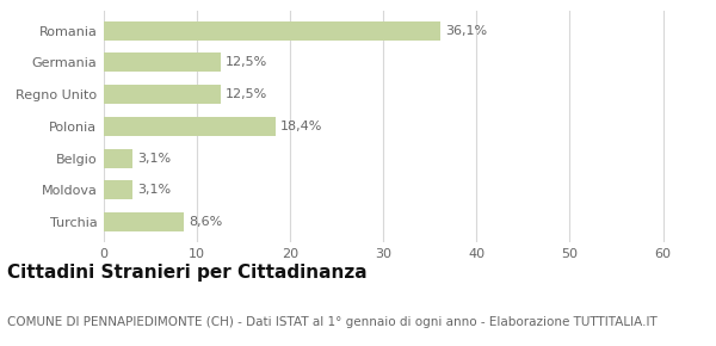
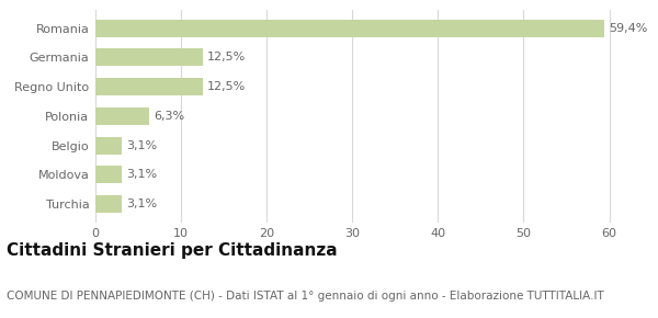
Romania: 36,1% -> 59,4%
Polonia: 18,4% -> 6,3%
Turchia: 8,6% -> 3,1%
